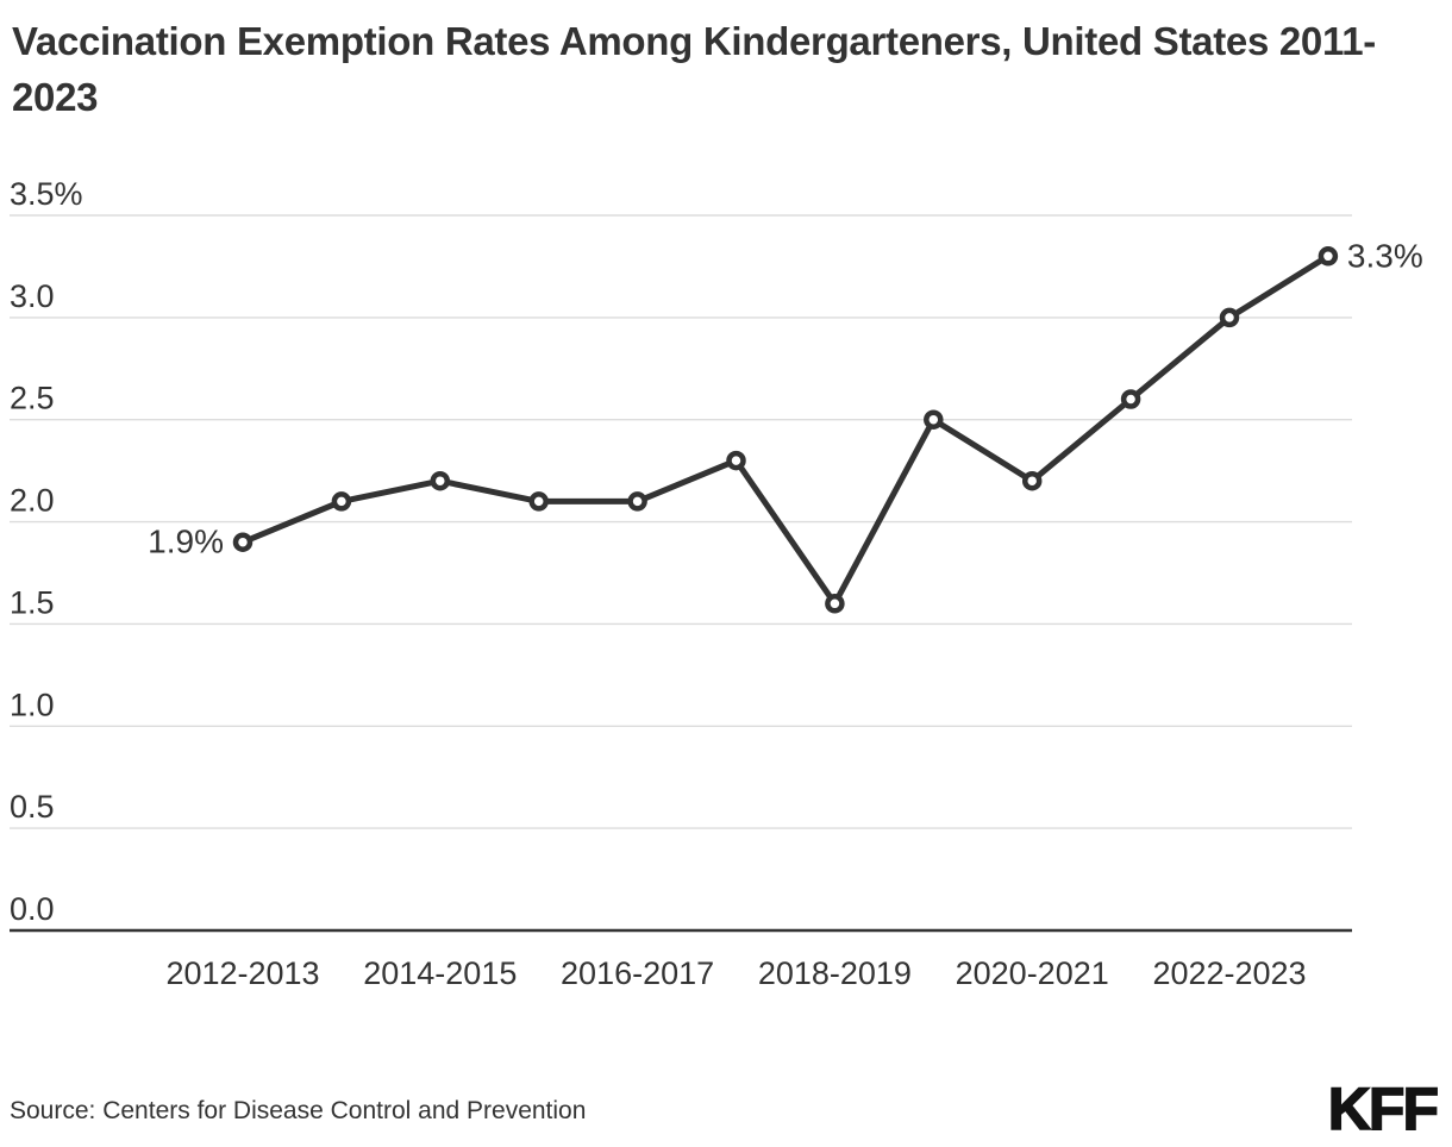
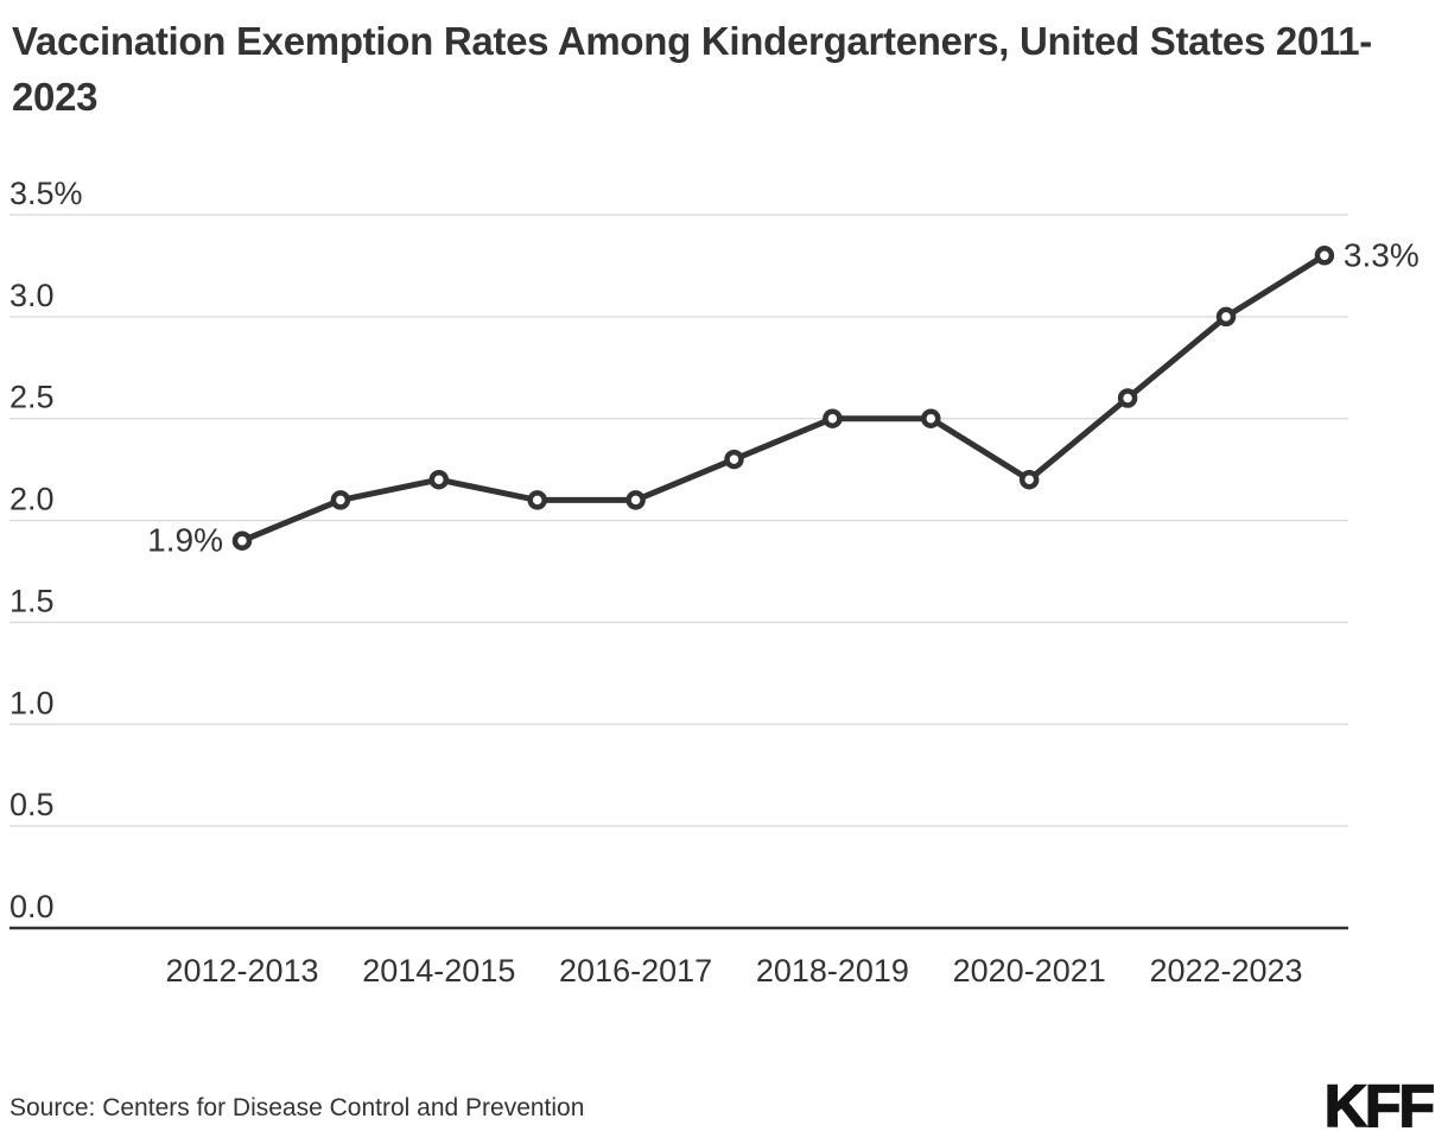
2018-2019: 1.6% -> 2.5%
